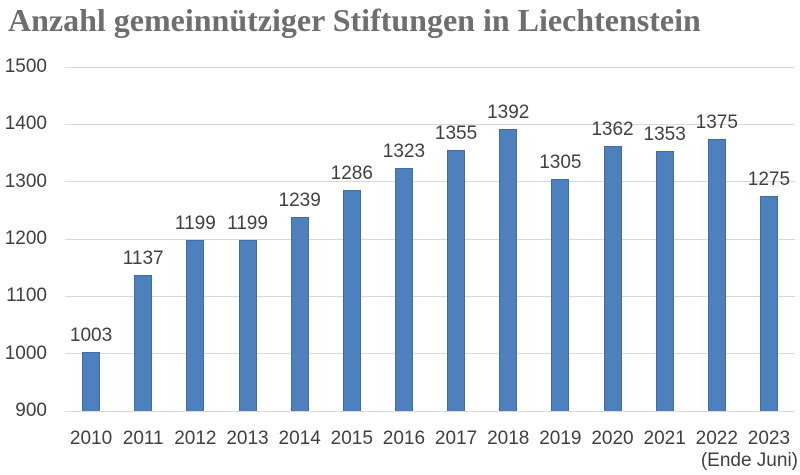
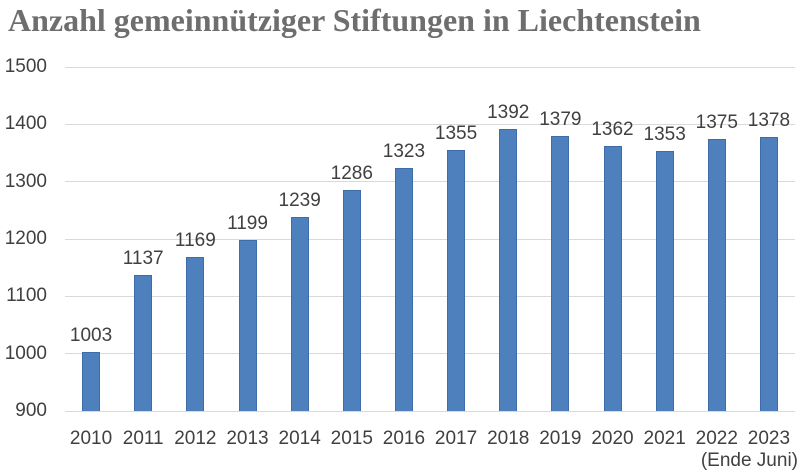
2012: 1199 -> 1169
2019: 1305 -> 1379
2023: 1275 -> 1378
